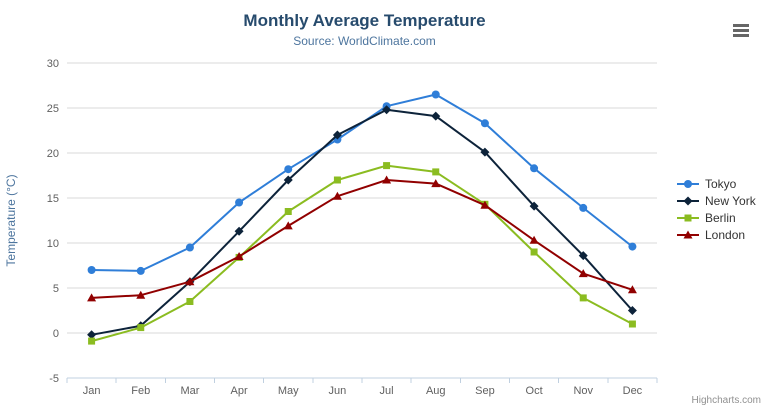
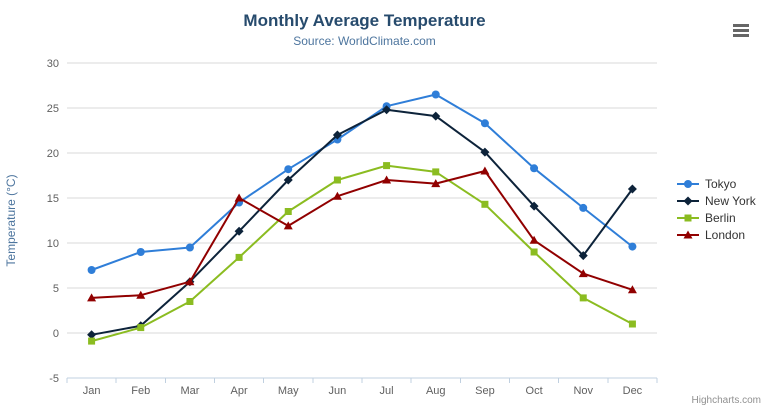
Tokyo/Feb: 7 -> 9
London/Apr: 8 -> 15
London/Sep: 14 -> 18
New York/Dec: 2 -> 16
